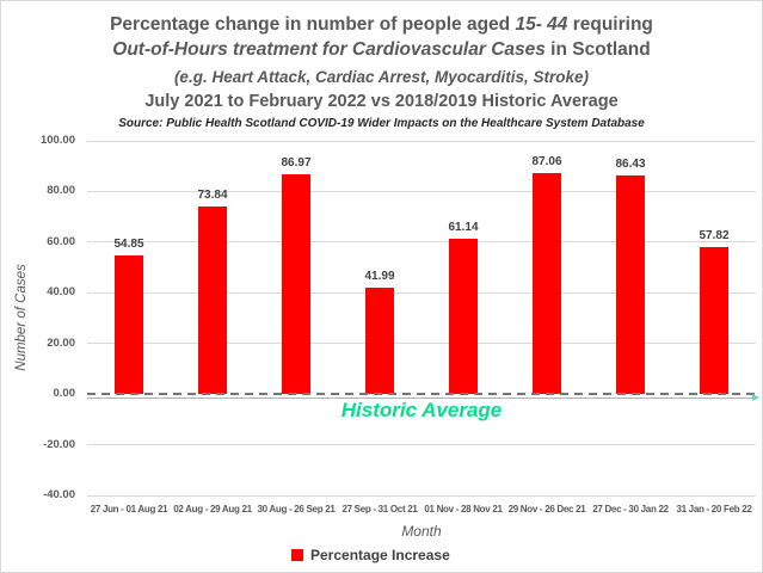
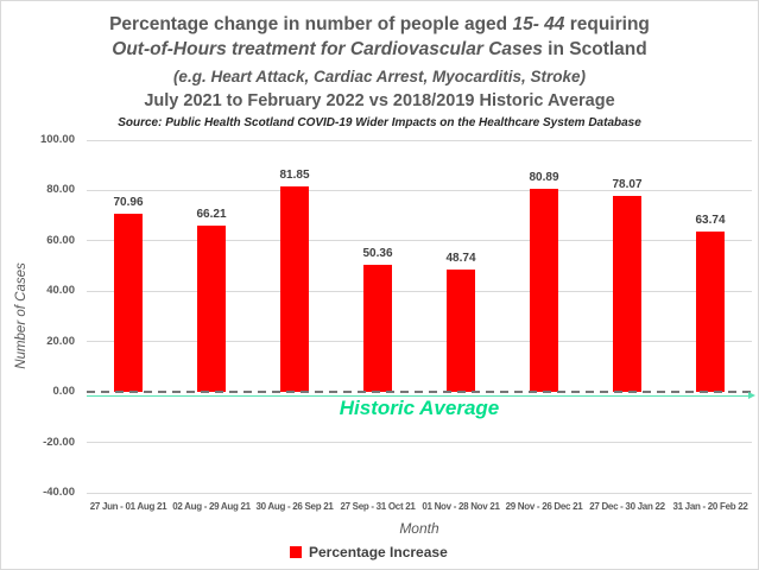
27 Jun - 01 Aug 21: 54.85 -> 70.96
02 Aug - 29 Aug 21: 73.84 -> 66.21
30 Aug - 26 Sep 21: 86.97 -> 81.85
27 Sep - 31 Oct 21: 41.99 -> 50.36
01 Nov - 28 Nov 21: 61.14 -> 48.74
29 Nov - 26 Dec 21: 87.06 -> 80.89
27 Dec - 30 Jan 22: 86.43 -> 78.07
31 Jan - 20 Feb 22: 57.82 -> 63.74
